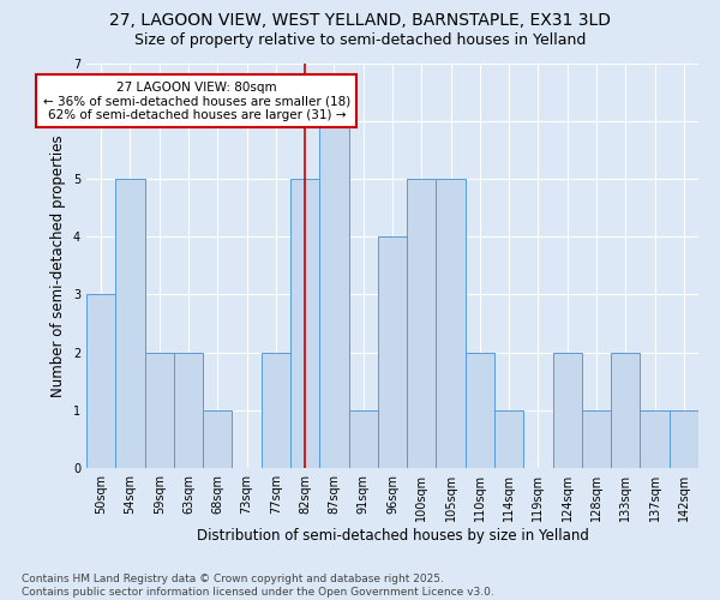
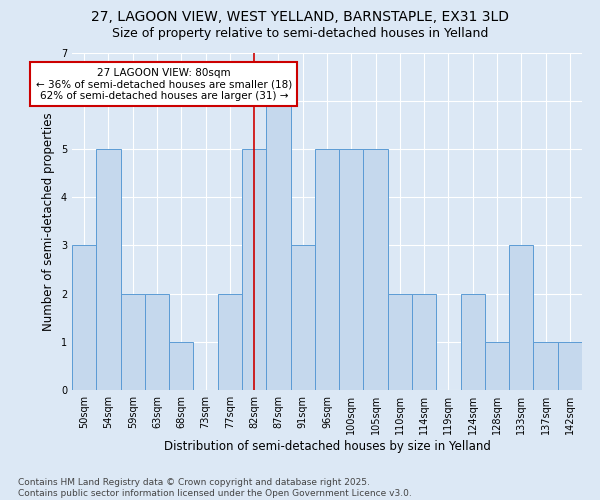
91sqm: 1 -> 3
96sqm: 4 -> 5
114sqm: 1 -> 2
133sqm: 2 -> 3
